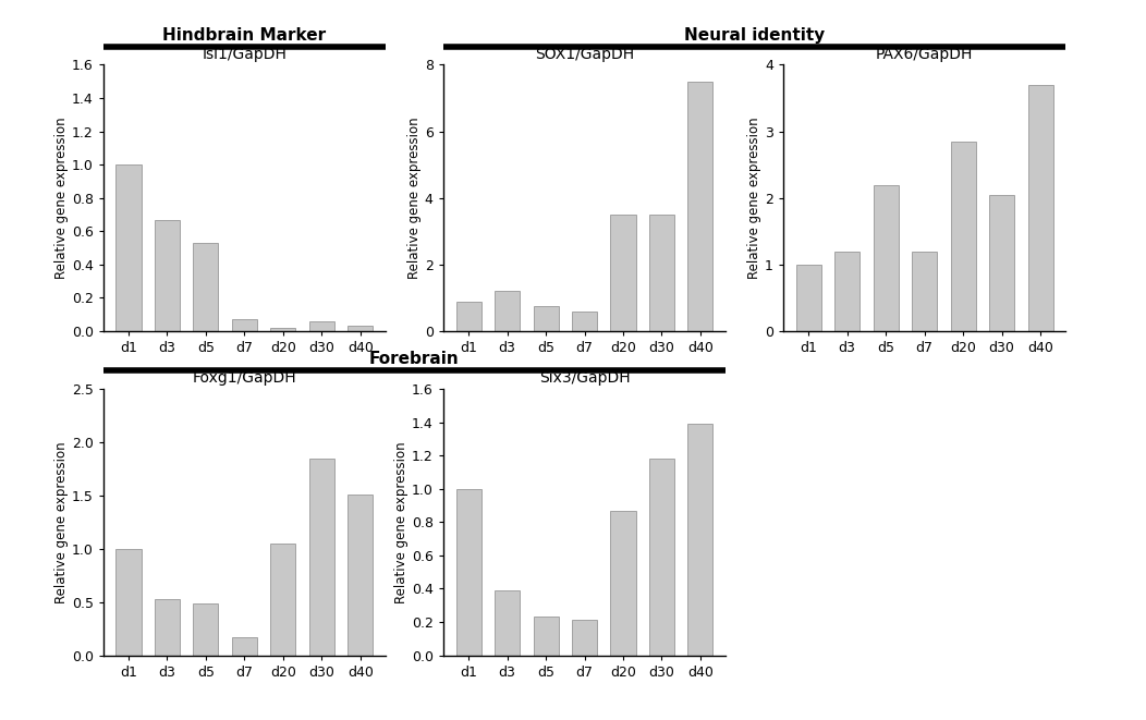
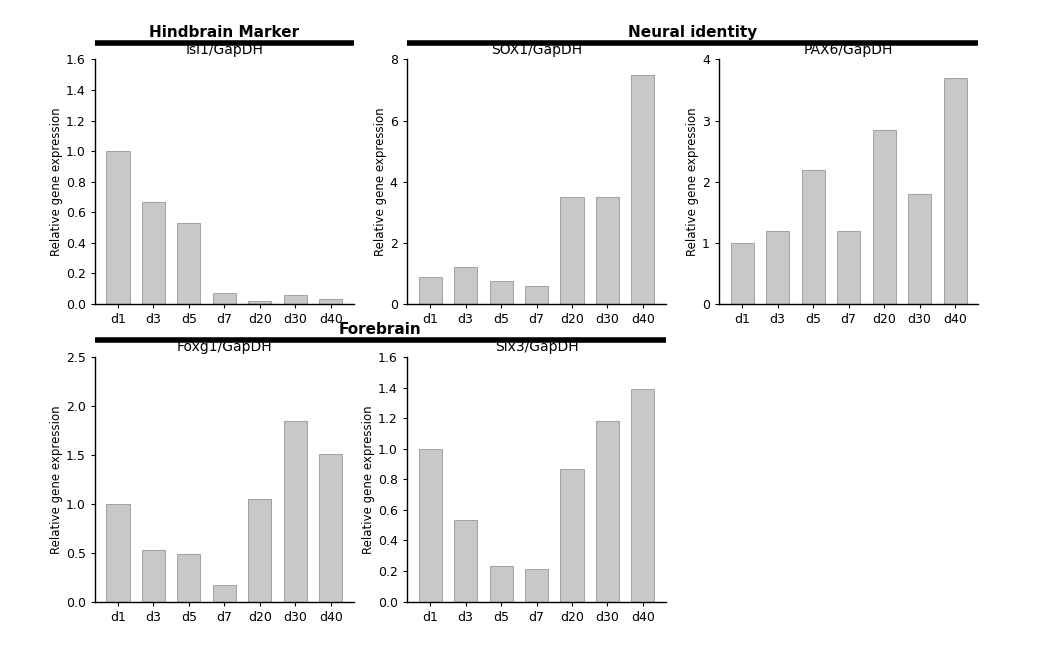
PAX6/GapDH/d30: 2.04 -> 1.80
Six3/GapDH/d3: 0.39 -> 0.53
